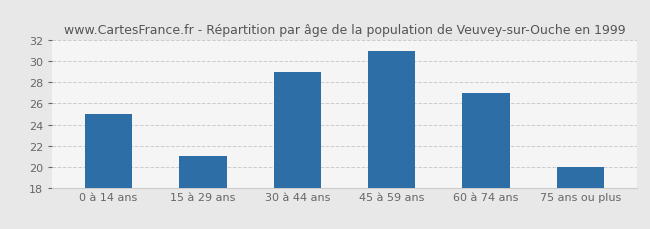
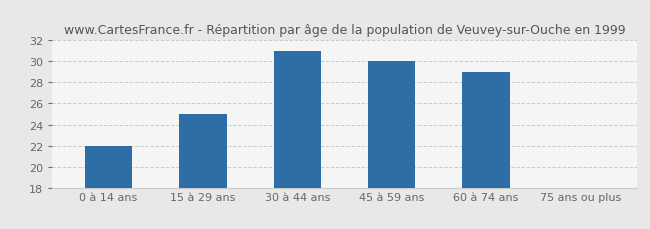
0 à 14 ans: 25 -> 22
15 à 29 ans: 21 -> 25
30 à 44 ans: 29 -> 31
45 à 59 ans: 31 -> 30
60 à 74 ans: 27 -> 29
75 ans ou plus: 20 -> 18
